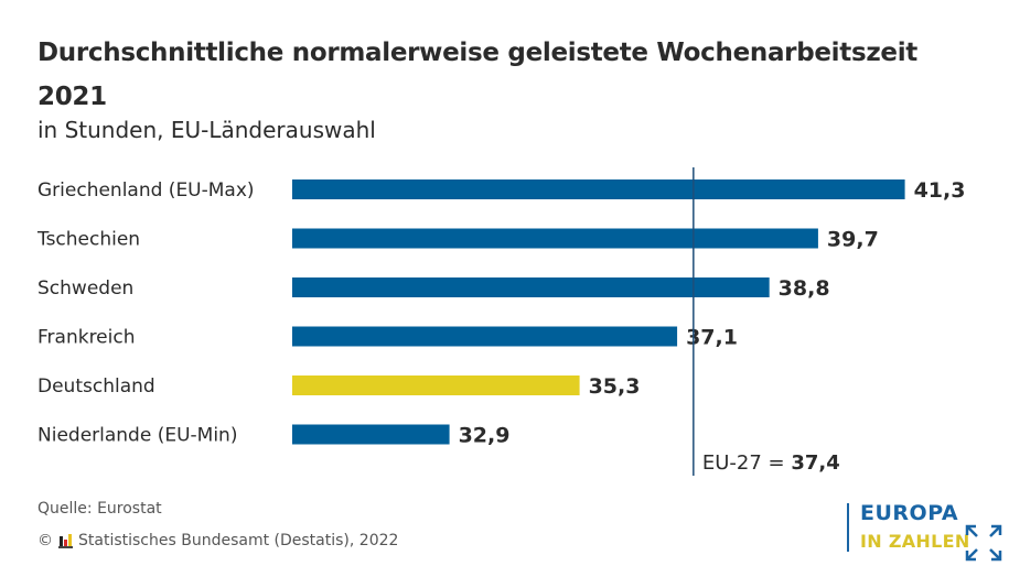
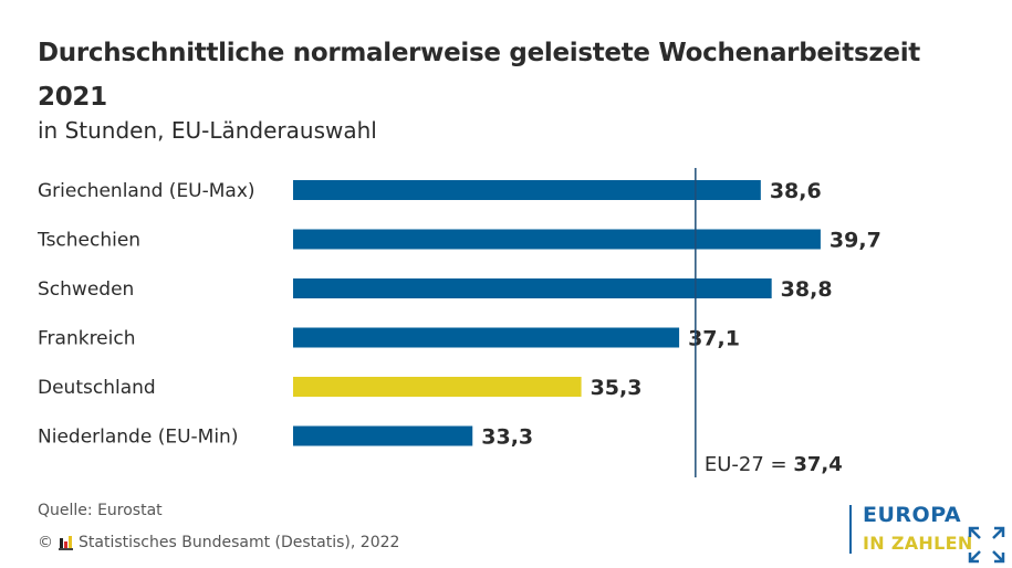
Griechenland (EU-Max): 41,3 -> 38,6
Niederlande (EU-Min): 32,9 -> 33,3
